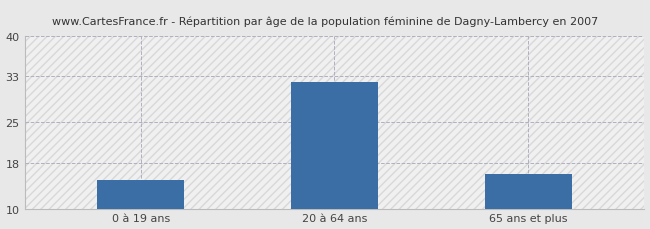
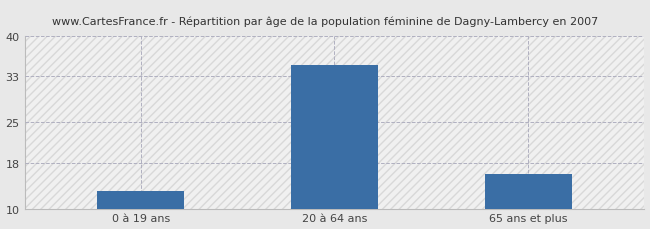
0 à 19 ans: 15 -> 13
20 à 64 ans: 32 -> 35
